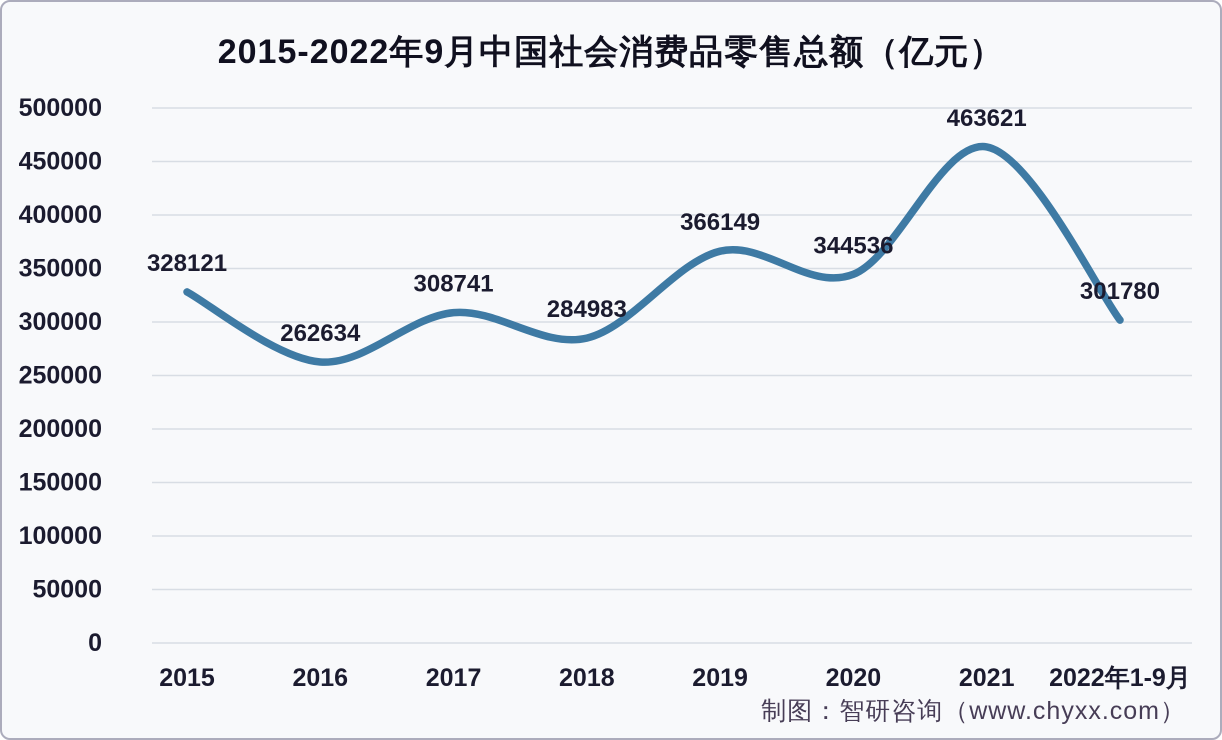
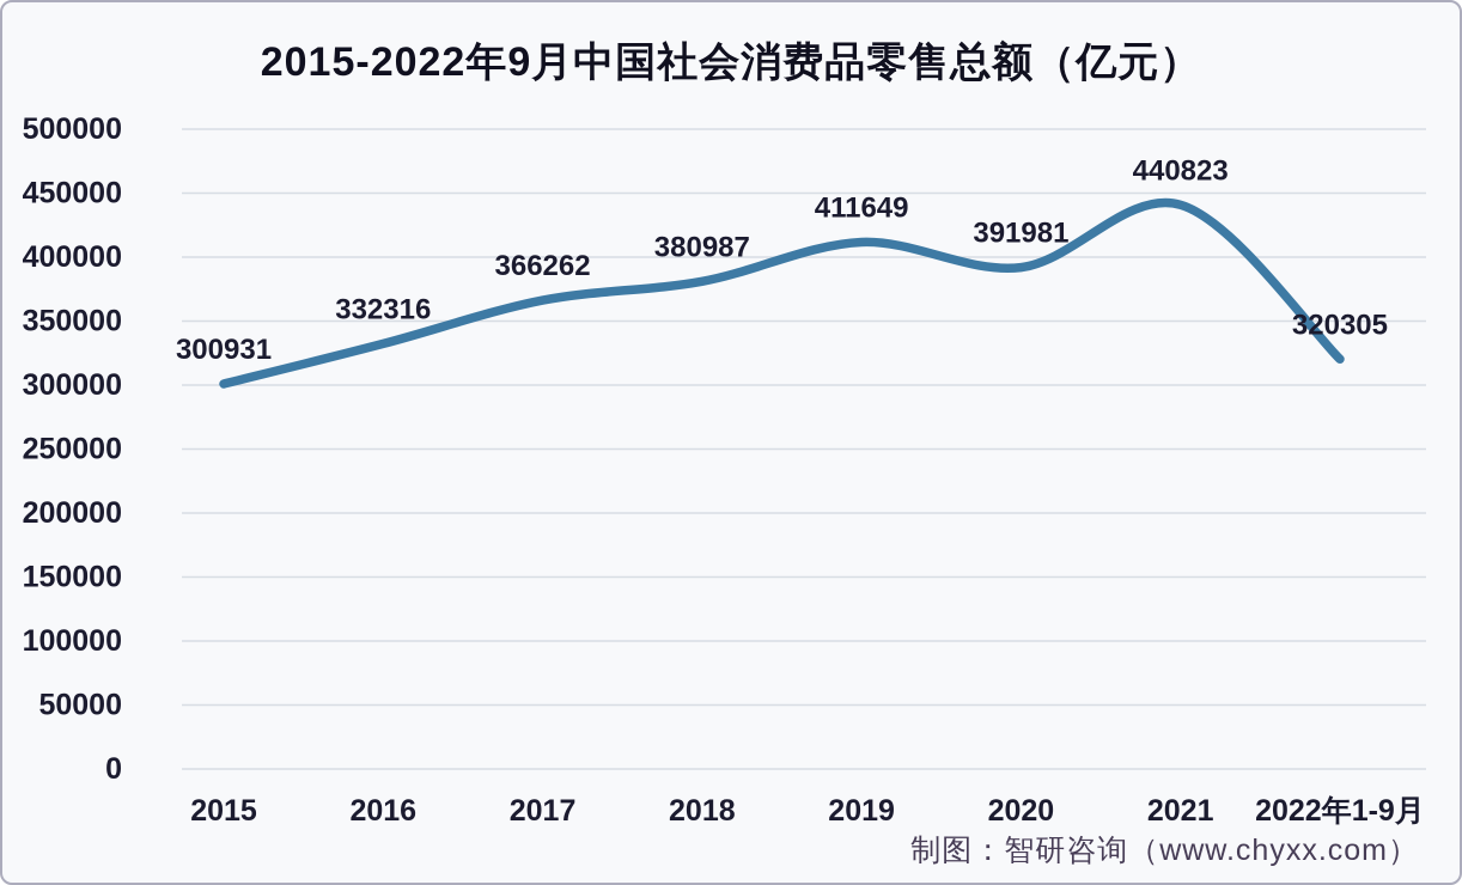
2015: 328121 -> 300931
2016: 262634 -> 332316
2017: 308741 -> 366262
2018: 284983 -> 380987
2019: 366149 -> 411649
2020: 344536 -> 391981
2021: 463621 -> 440823
2022年1-9月: 301780 -> 320305
